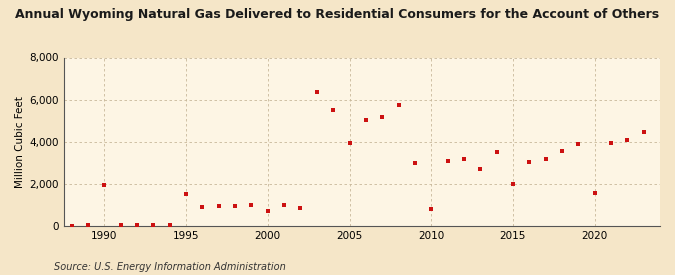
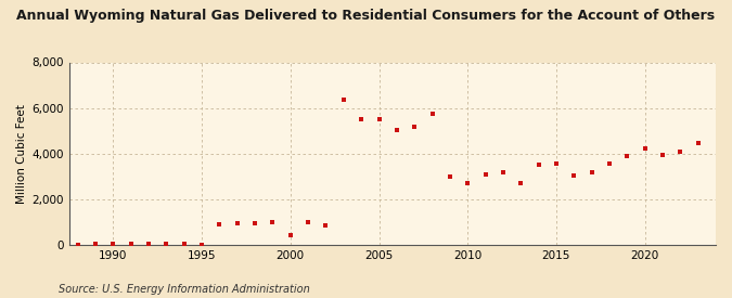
1990: 1,950 -> 20
1995: 1,500 -> 20
2000: 700 -> 400
2005: 3,950 -> 5,500
2010: 800 -> 2,700
2015: 2,000 -> 3,550
2020: 1,550 -> 4,200
